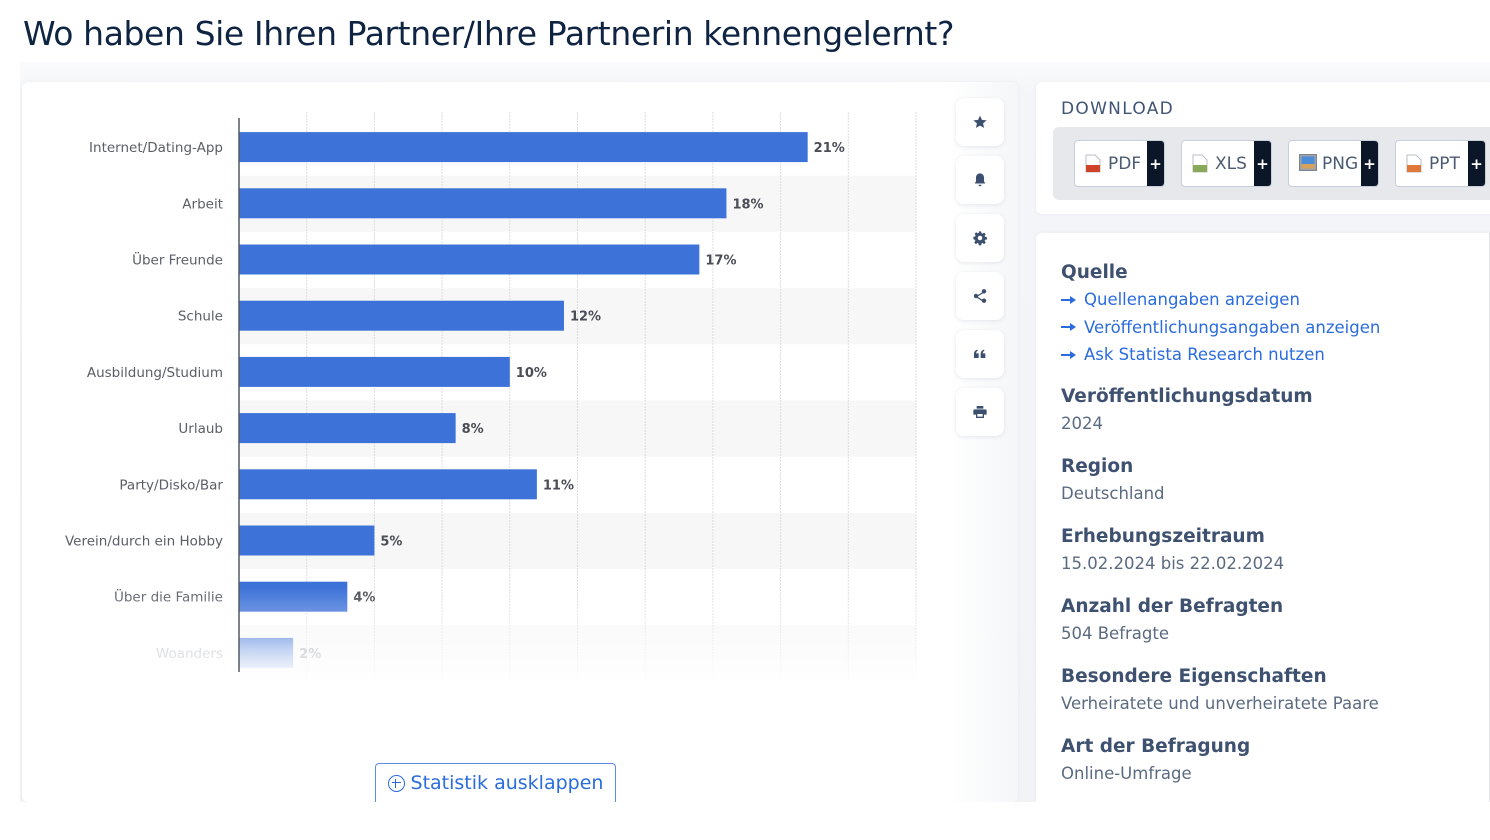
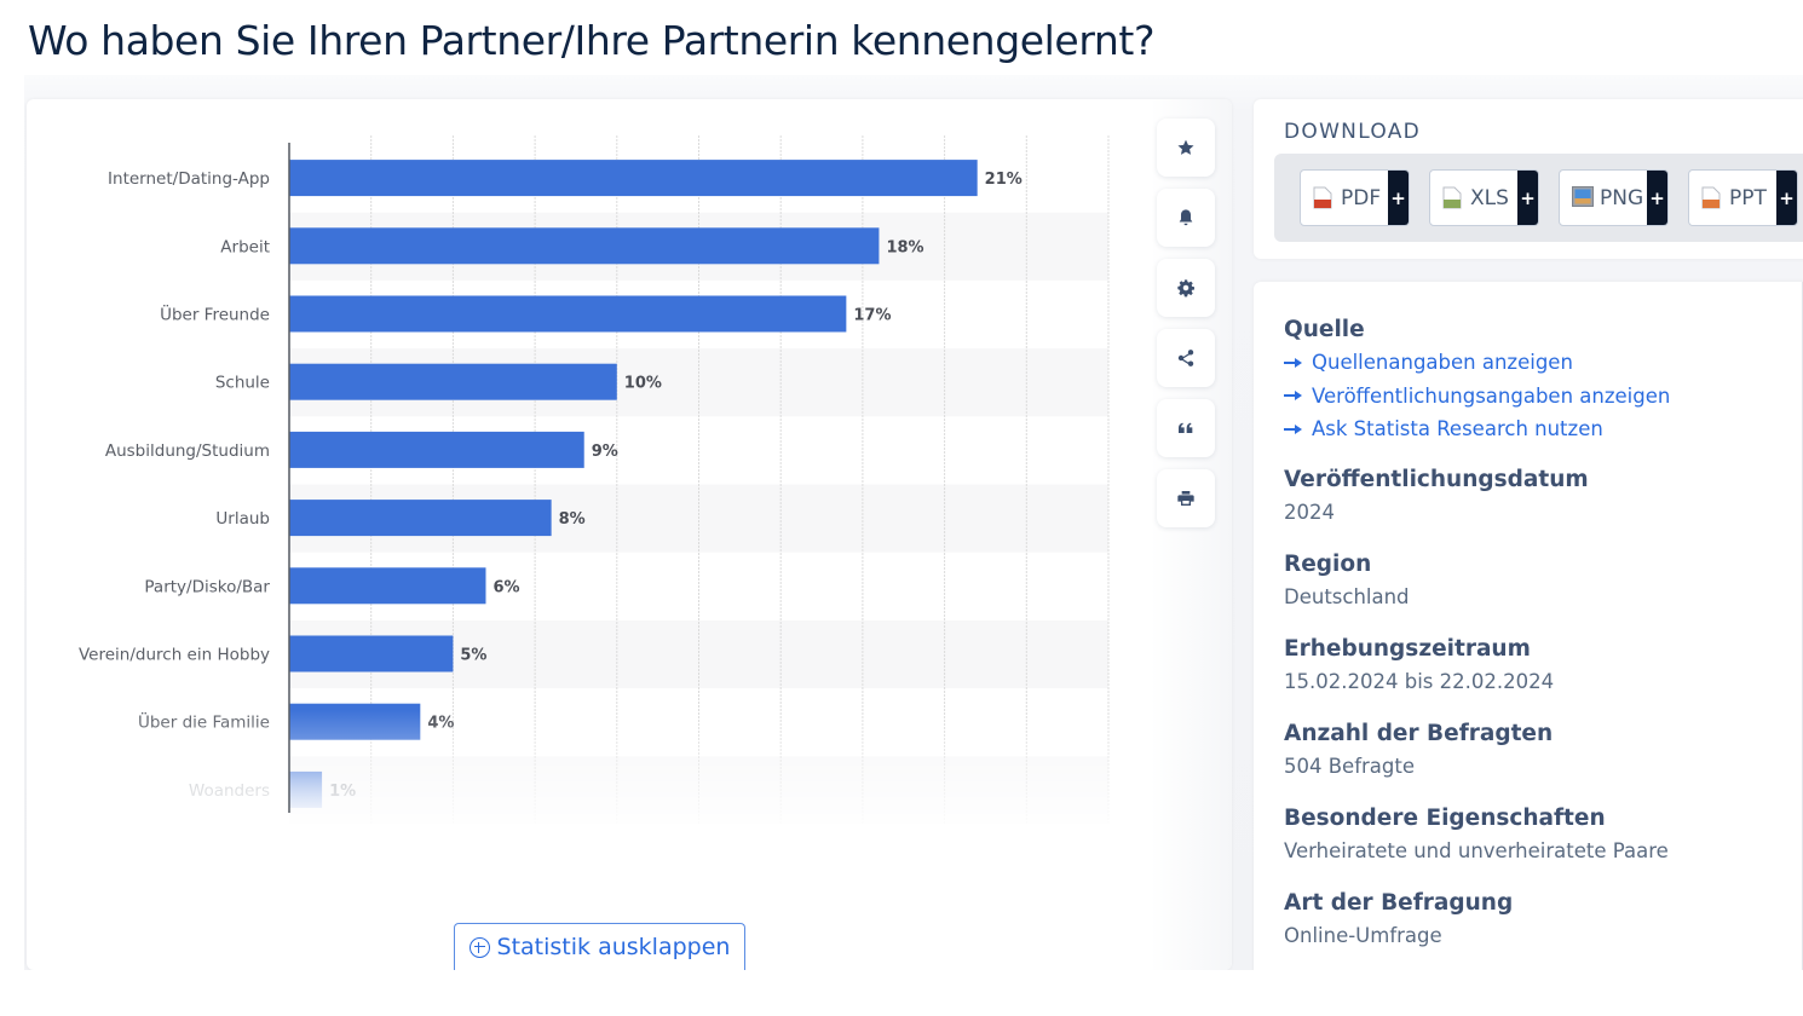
Schule: 12% -> 10%
Ausbildung/Studium: 10% -> 9%
Party/Disko/Bar: 11% -> 6%
Woanders: 2% -> 1%
